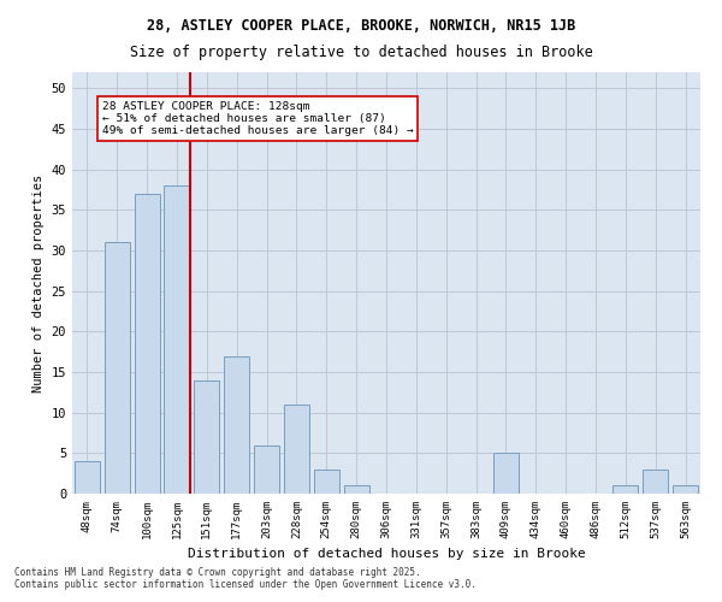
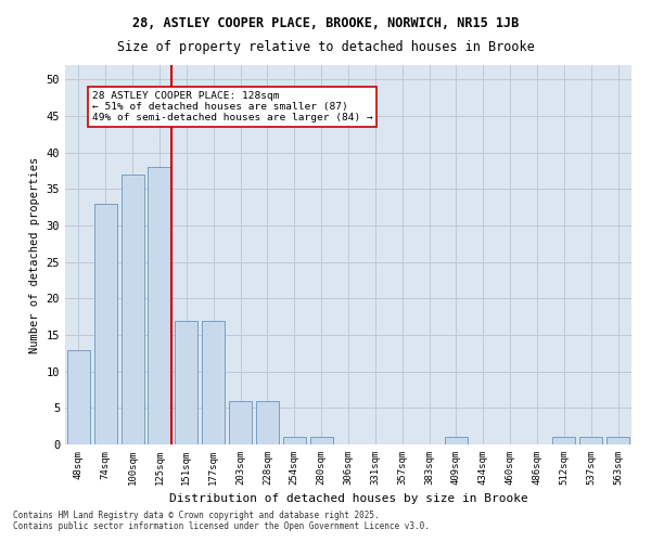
48sqm: 4 -> 13
74sqm: 31 -> 33
151sqm: 14 -> 17
228sqm: 11 -> 6
254sqm: 3 -> 1
409sqm: 5 -> 1
537sqm: 3 -> 1
